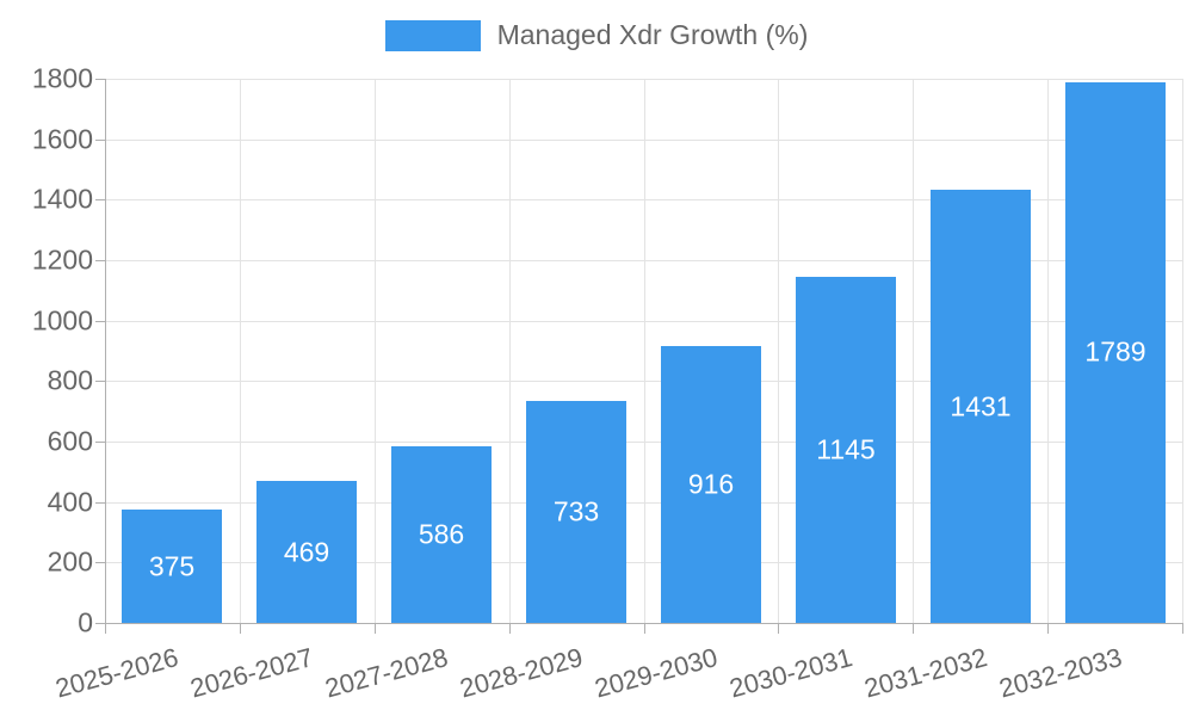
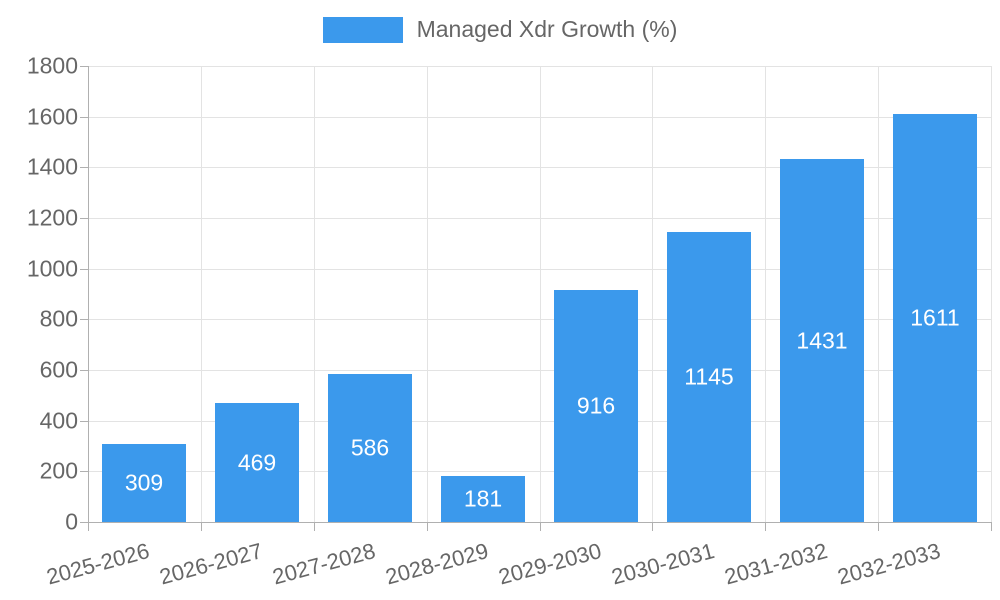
2025-2026: 375 -> 309
2028-2029: 733 -> 181
2032-2033: 1789 -> 1611
